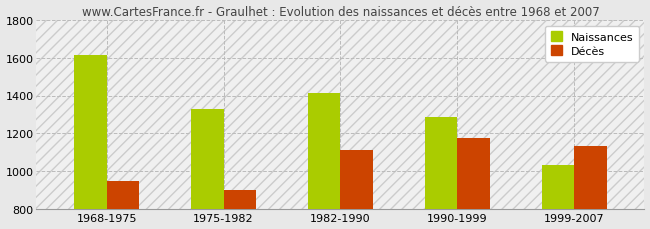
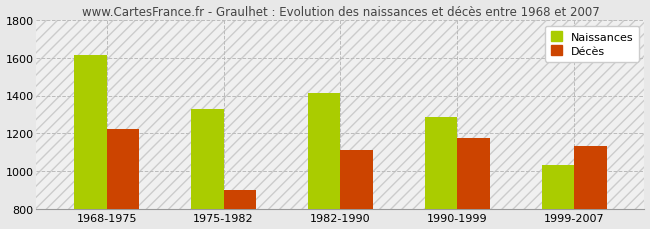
Décès/1968-1975: 940 -> 1220
